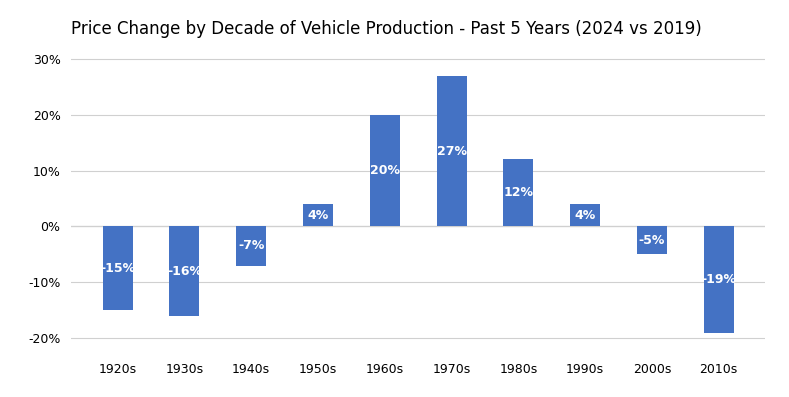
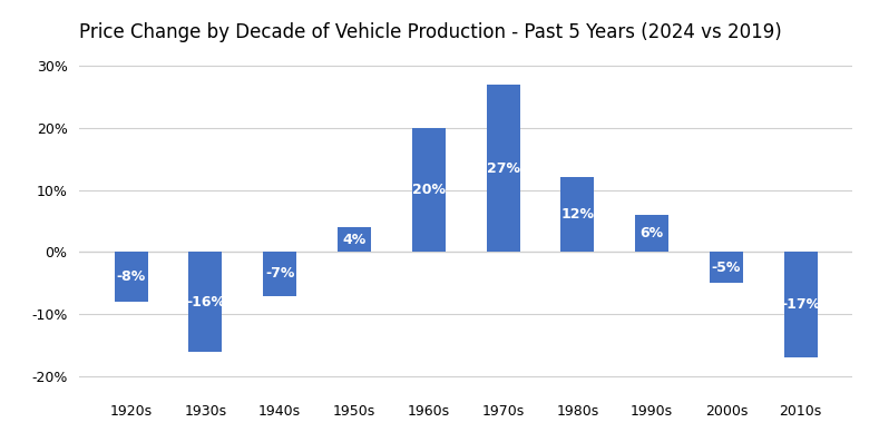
1920s: -15% -> -8%
1990s: 4% -> 6%
2010s: -19% -> -17%
